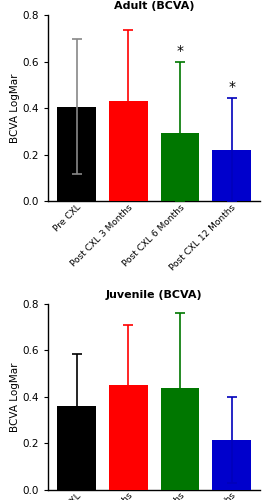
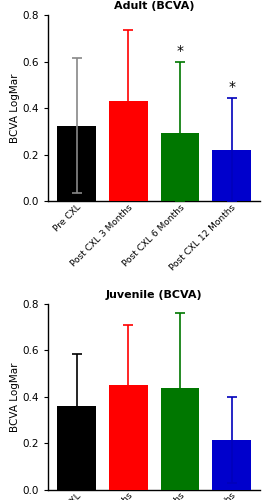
Adult (BCVA)/Pre CXL: 0.405 -> 0.325
